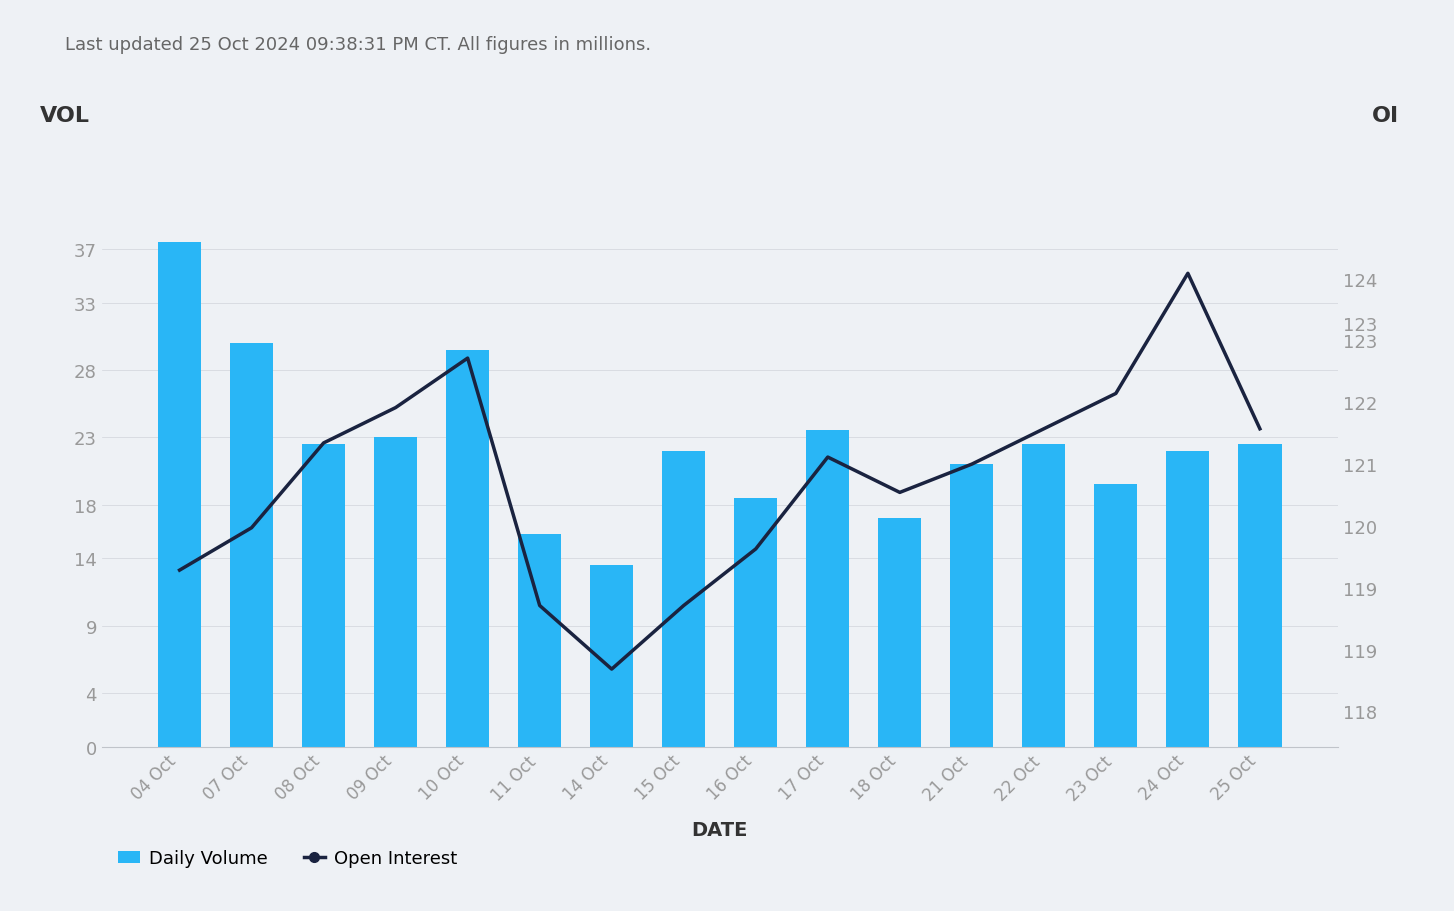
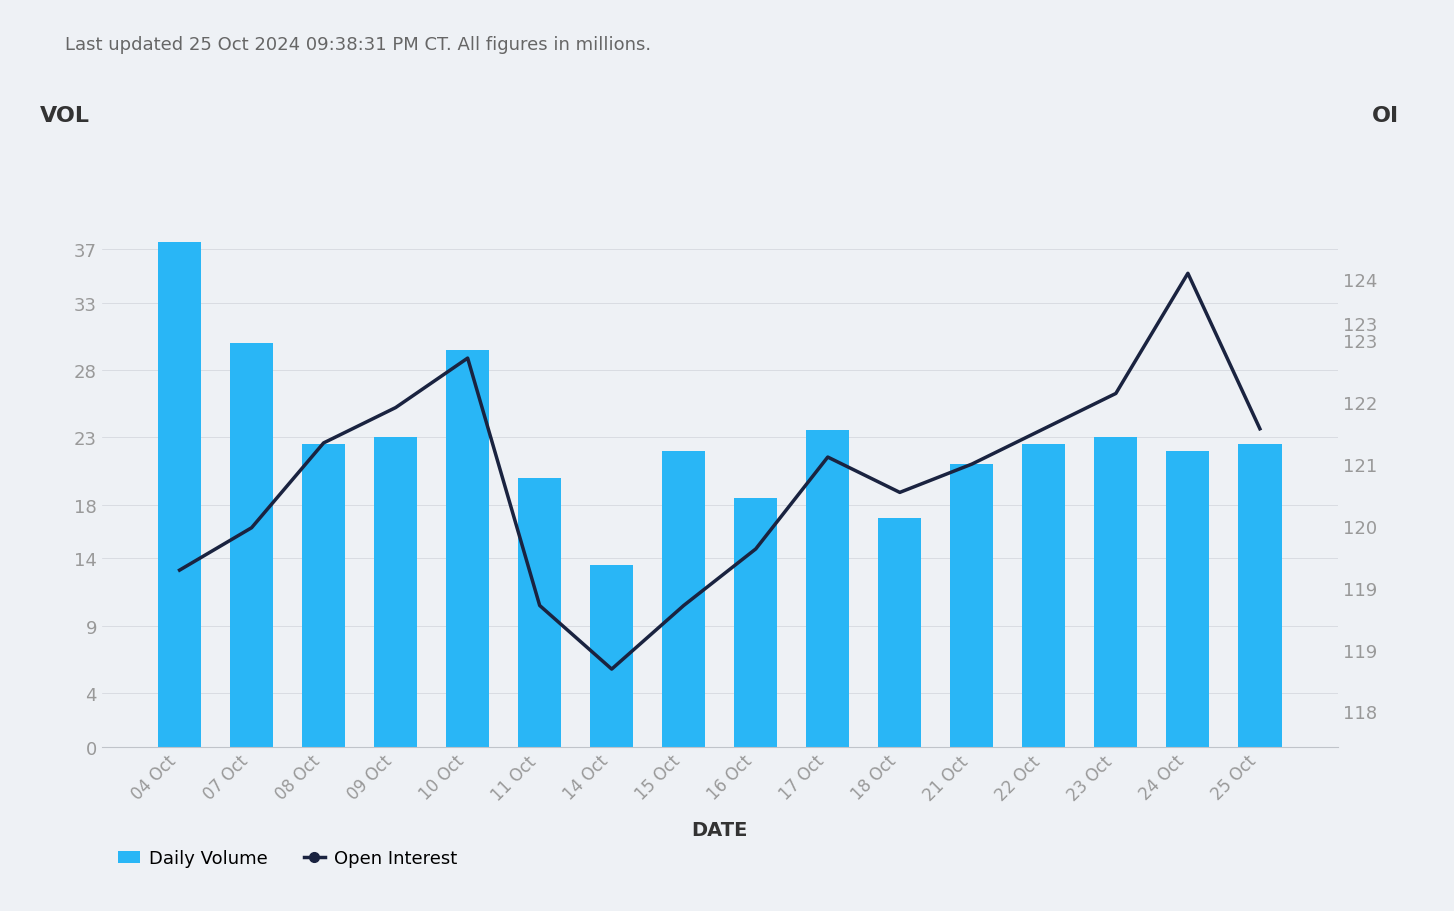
Daily Volume/11 Oct: 15.8 -> 20.0
Daily Volume/23 Oct: 19.5 -> 23.0
